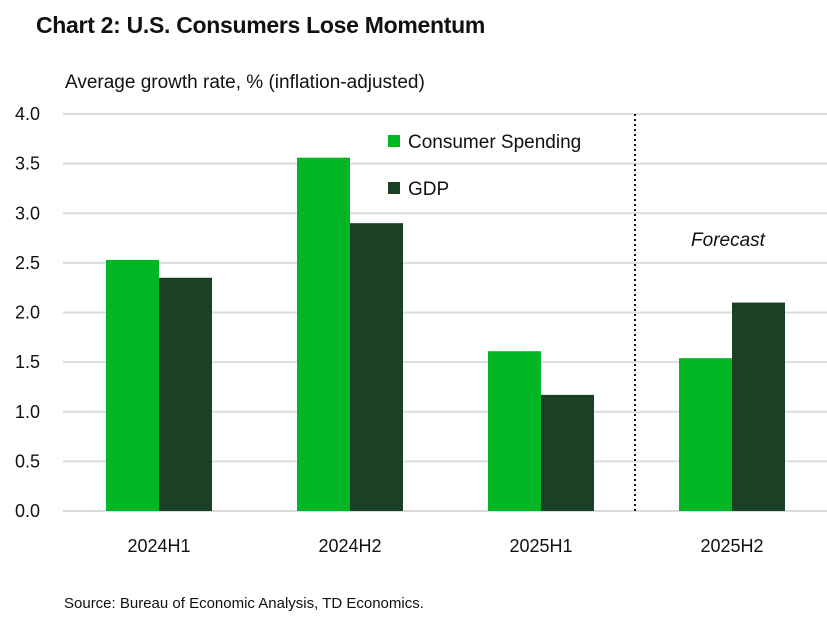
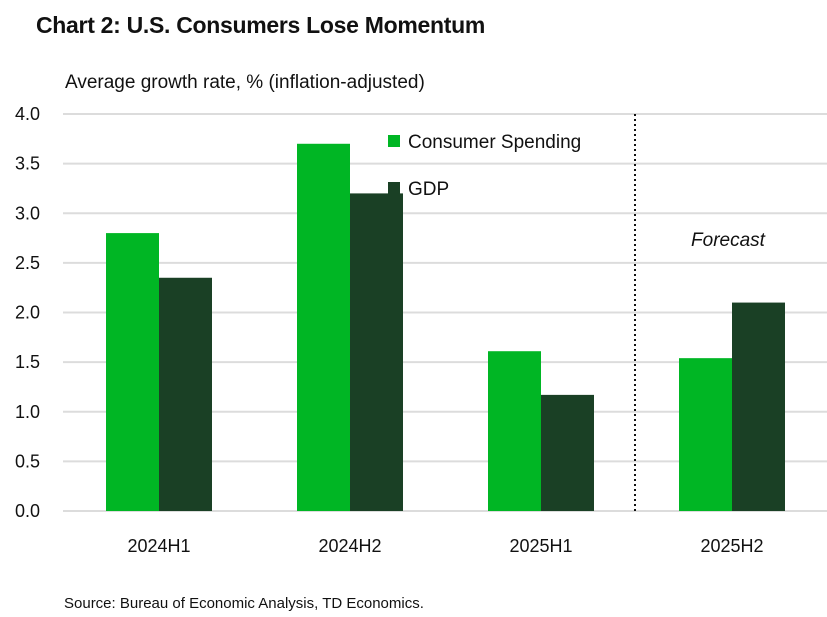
Consumer Spending/2024H1: 2.5 -> 2.8
Consumer Spending/2024H2: 3.6 -> 3.7
GDP/2024H2: 2.9 -> 3.2
